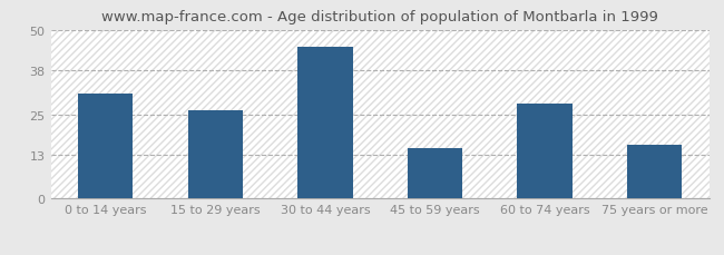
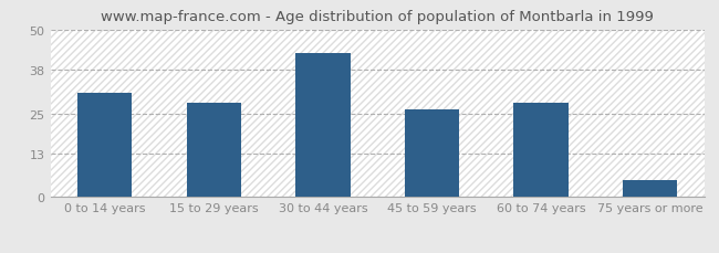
15 to 29 years: 26 -> 28
30 to 44 years: 45 -> 43
45 to 59 years: 15 -> 26
75 years or more: 16 -> 5
